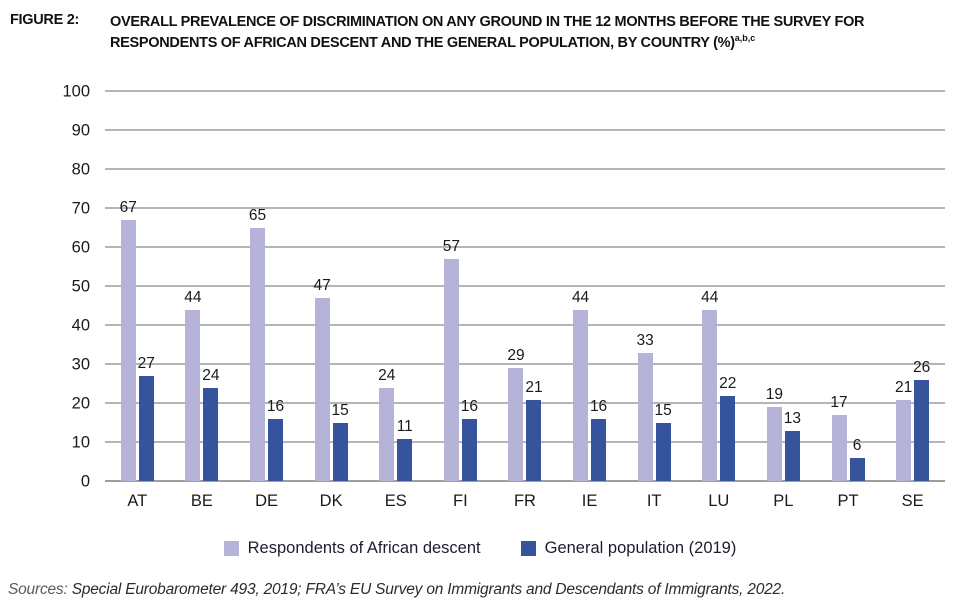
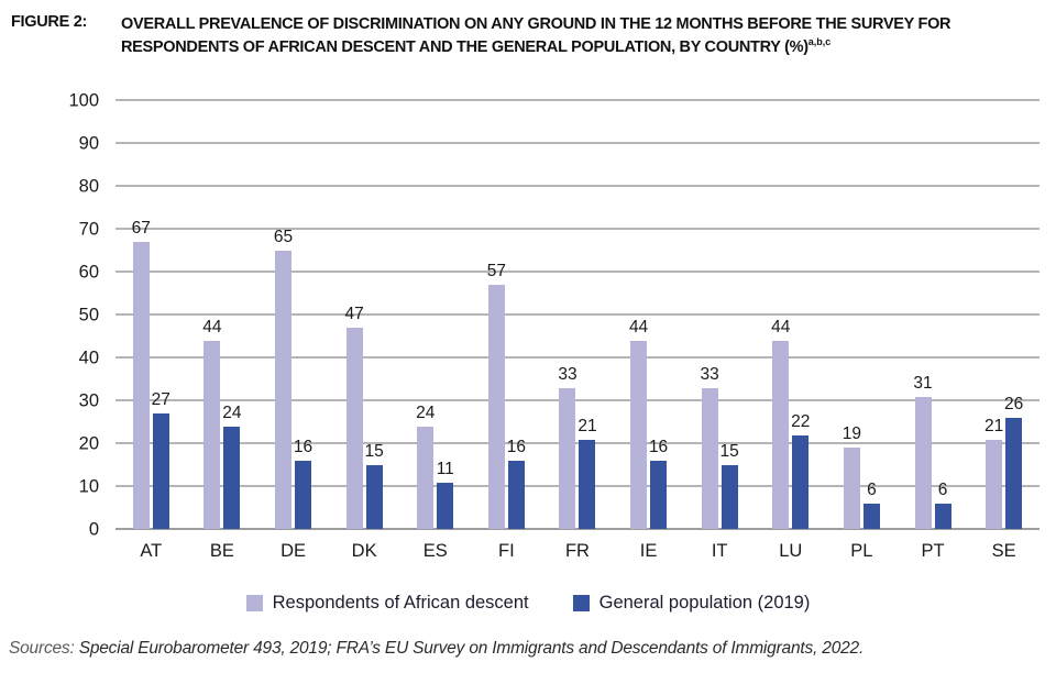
Respondents of African descent/FR: 29 -> 33
General population (2019)/PL: 13 -> 6
Respondents of African descent/PT: 17 -> 31
